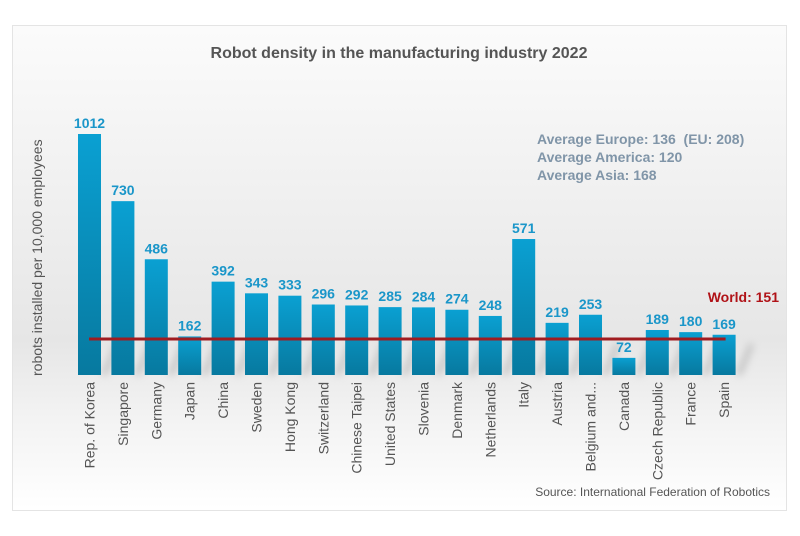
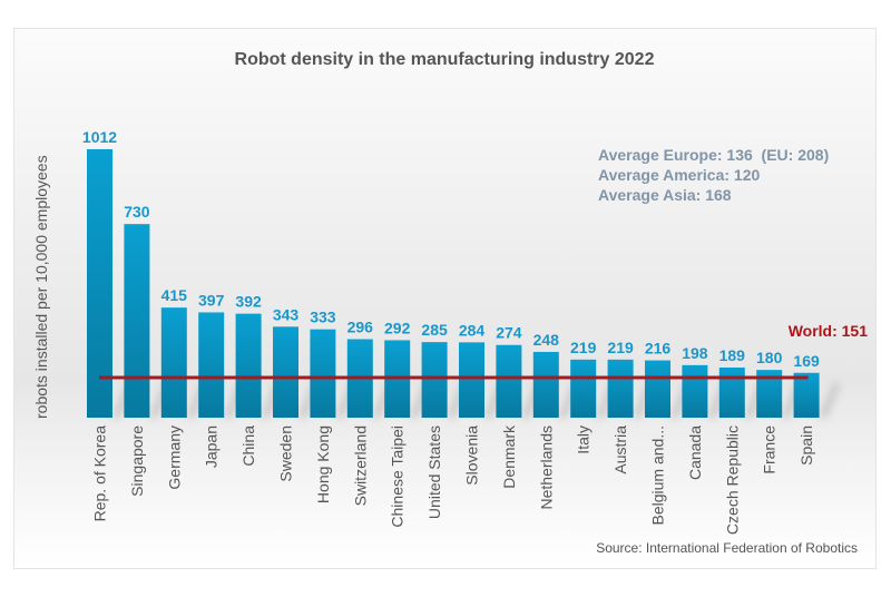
Germany: 486 -> 415
Japan: 162 -> 397
Italy: 571 -> 219
Belgium and...: 253 -> 216
Canada: 72 -> 198
